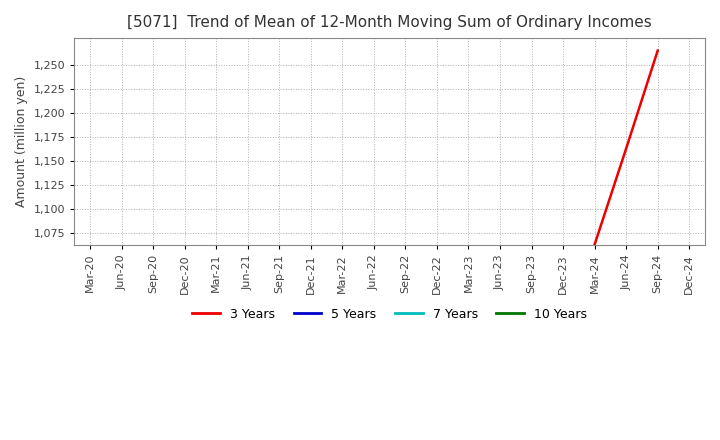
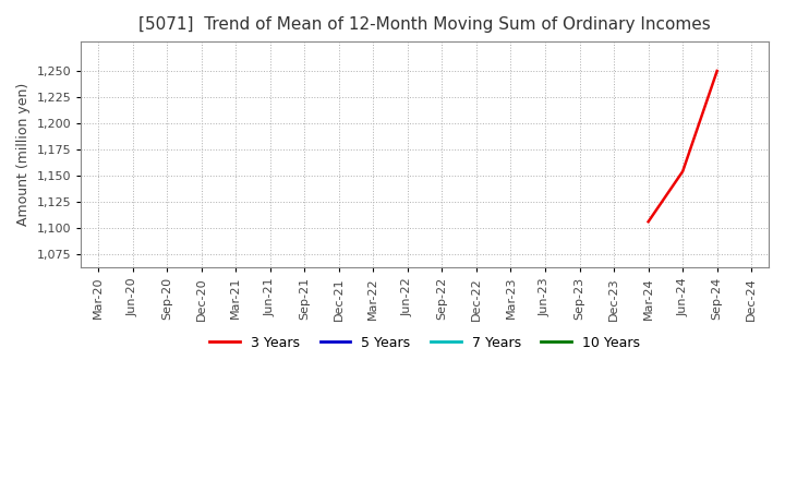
Mar-24: 1,063 -> 1,106
Jun-24: 1,163 -> 1,154
Sep-24: 1,265 -> 1,250
